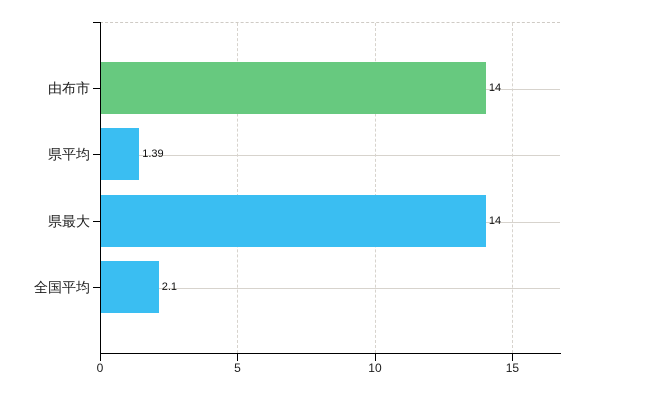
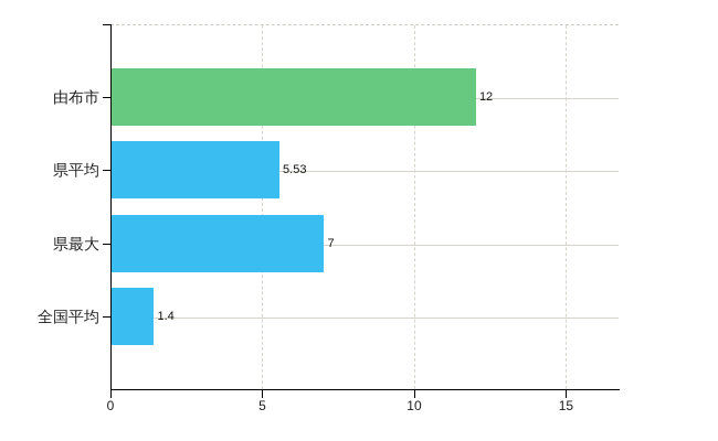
由布市: 14 -> 12
県平均: 1.39 -> 5.53
県最大: 14 -> 7
全国平均: 2.1 -> 1.4
